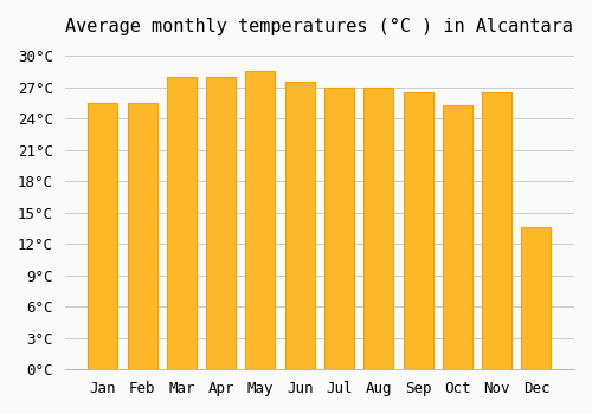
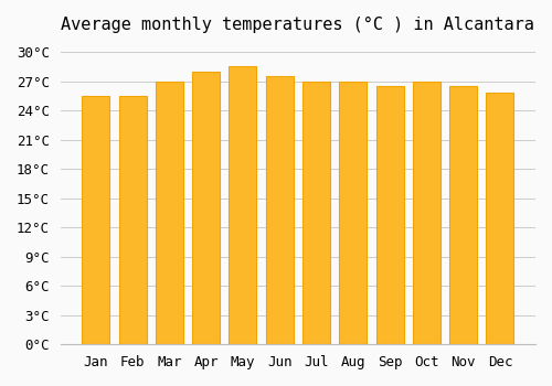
Mar: 28.0°C -> 27.0°C
Oct: 25.2°C -> 27.0°C
Dec: 13.6°C -> 25.8°C
